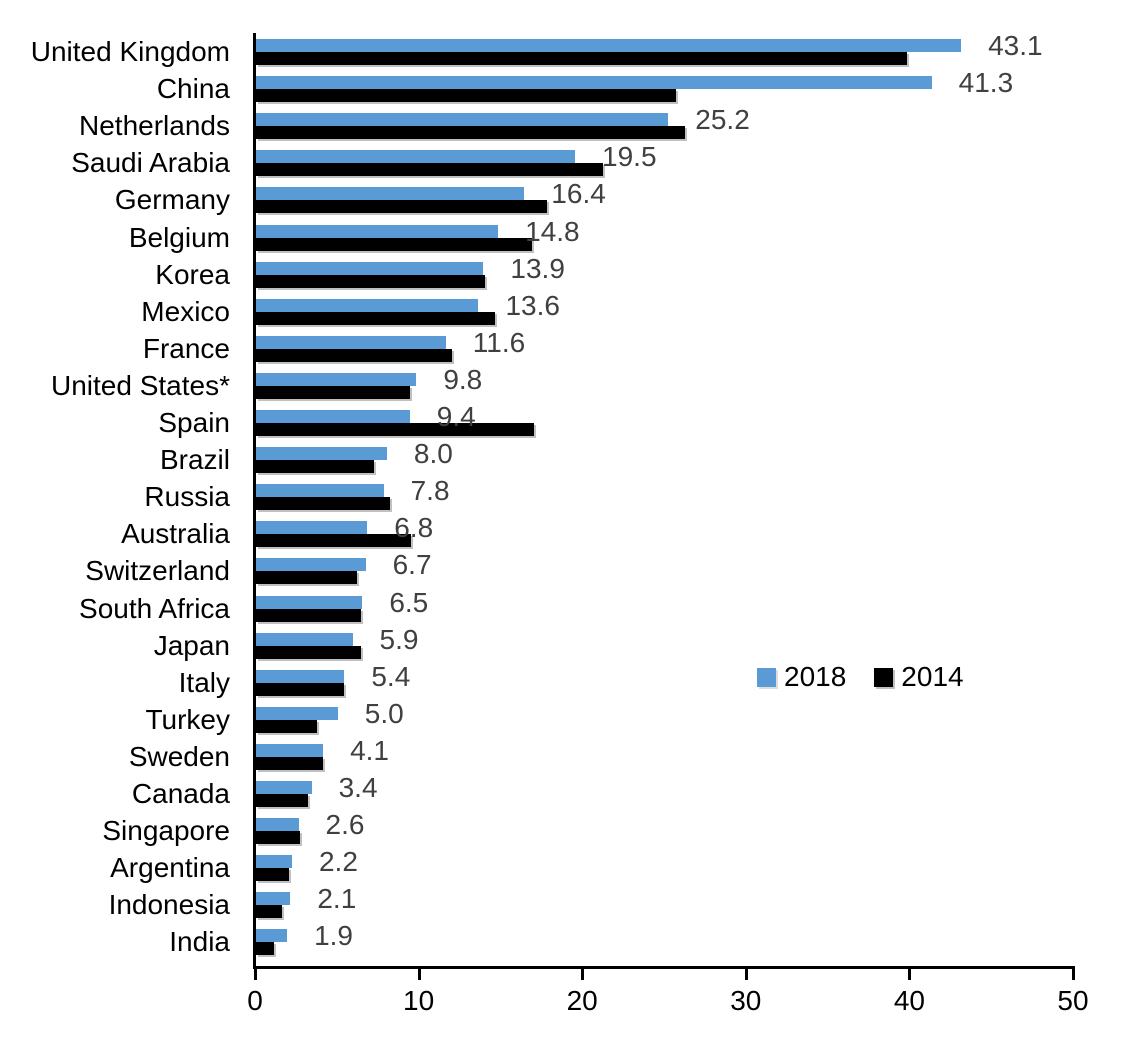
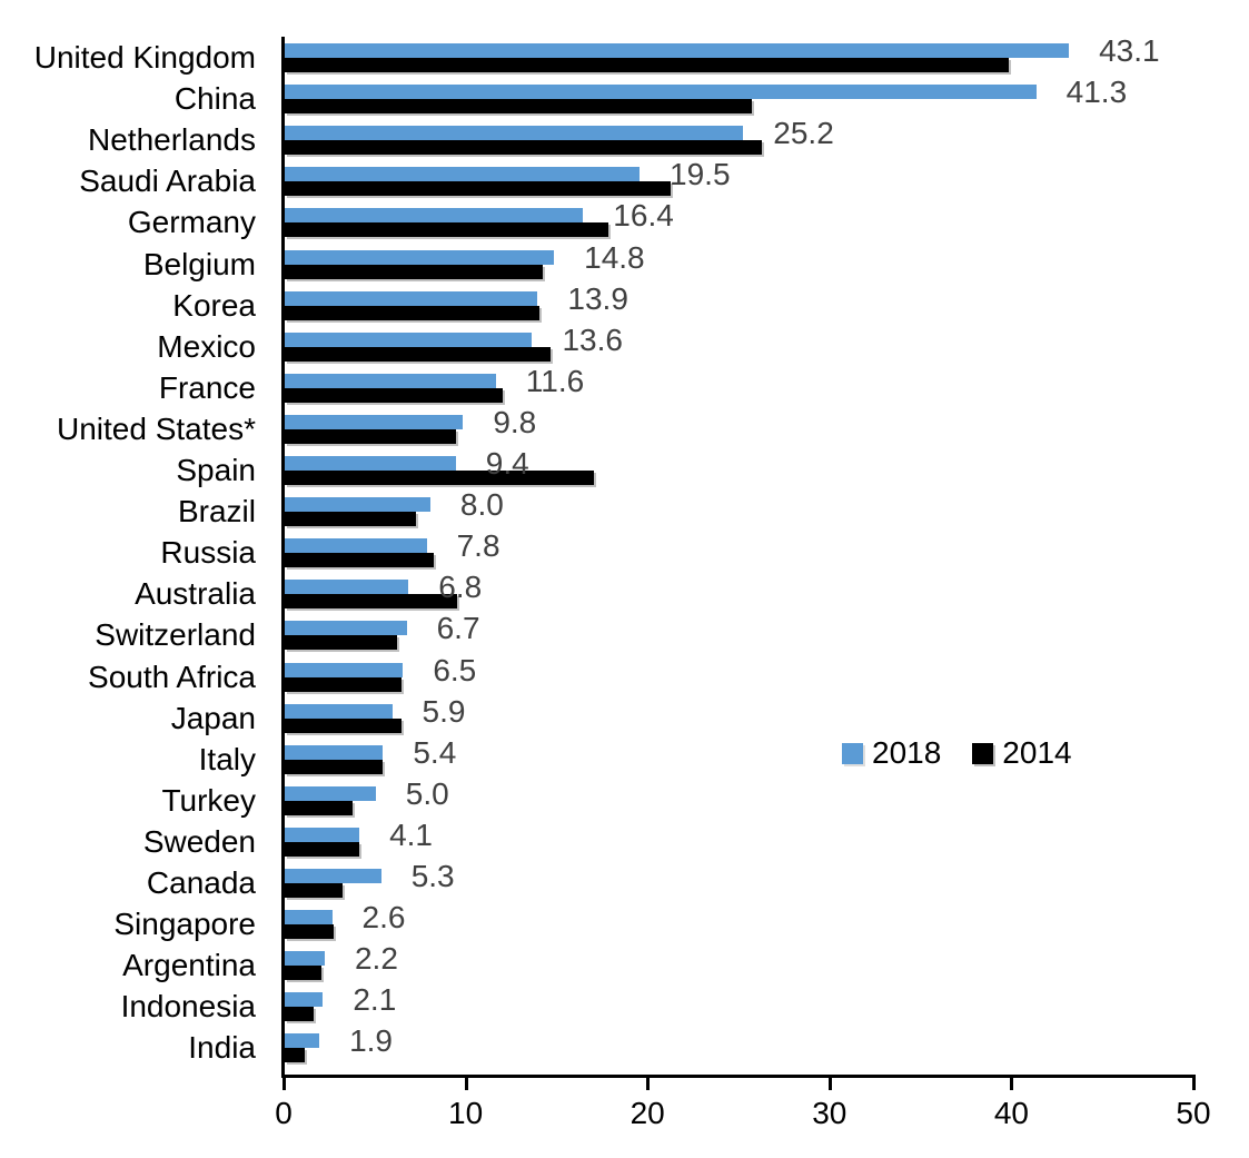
2014/Belgium: 16.9 -> 14.2
2018/Canada: 3.4 -> 5.3
